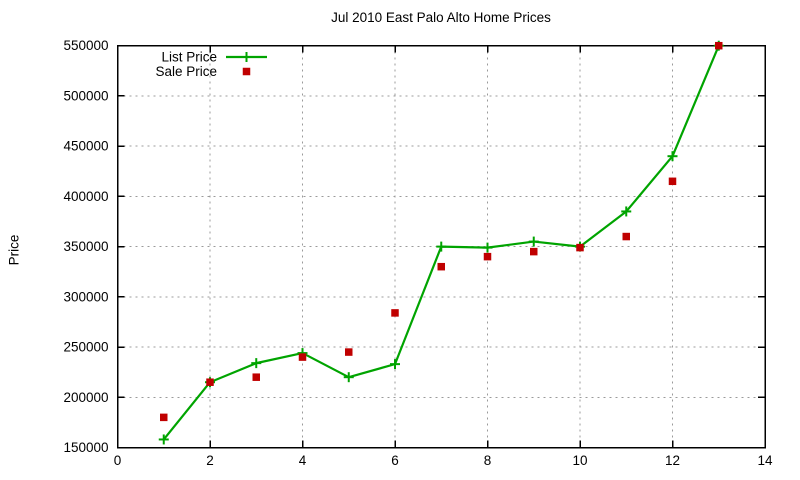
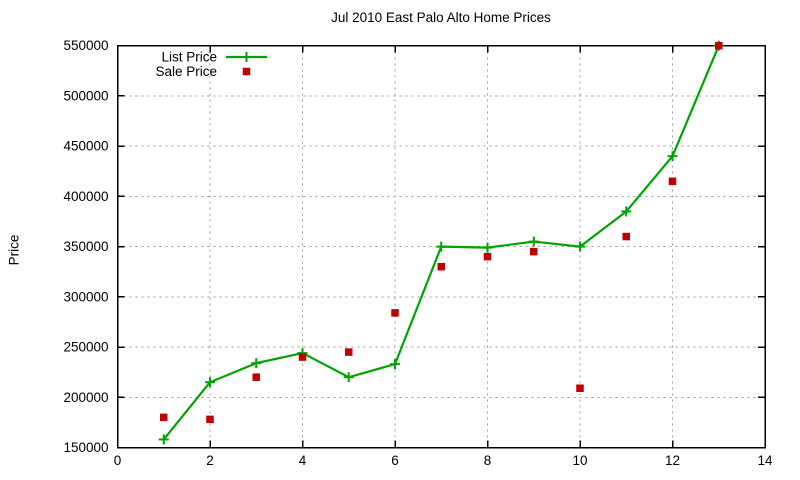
Sale Price/2: 215000 -> 178000
Sale Price/10: 349000 -> 209000
